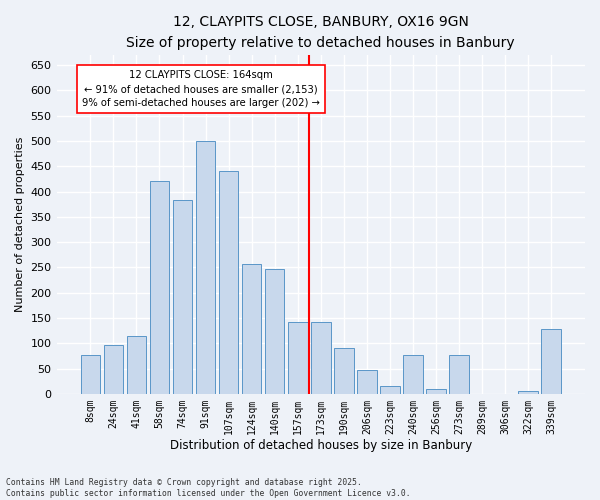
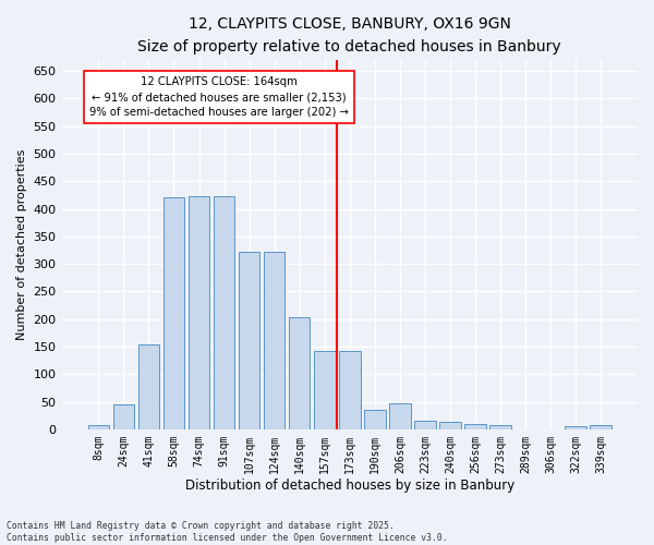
8sqm: 76 -> 8
24sqm: 96 -> 46
41sqm: 114 -> 154
74sqm: 384 -> 423
91sqm: 500 -> 423
107sqm: 440 -> 322
124sqm: 256 -> 322
140sqm: 246 -> 204
190sqm: 90 -> 35
240sqm: 76 -> 14
273sqm: 76 -> 8
339sqm: 128 -> 8
